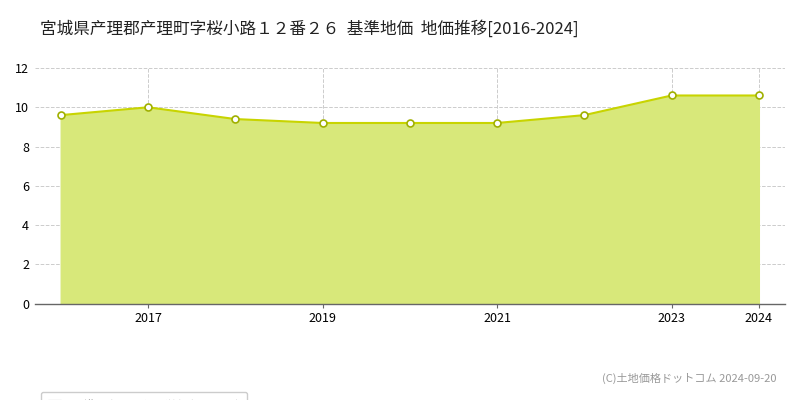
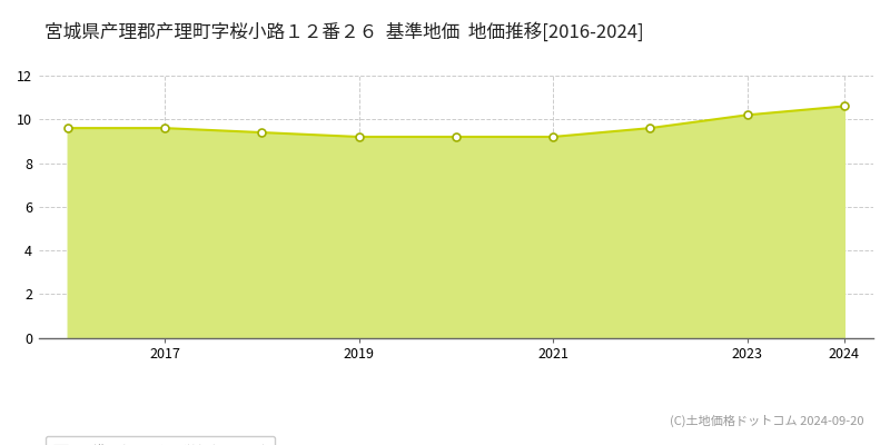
2017: 10.0 -> 9.6
2023: 10.6 -> 10.2
